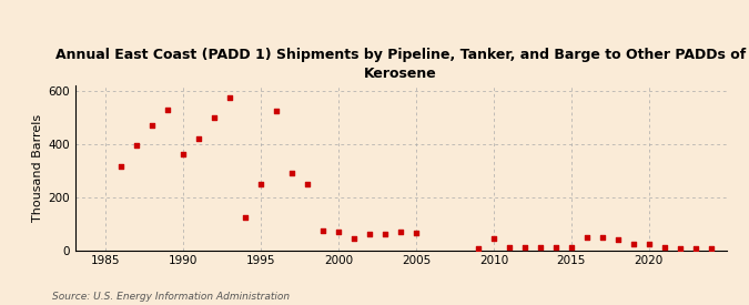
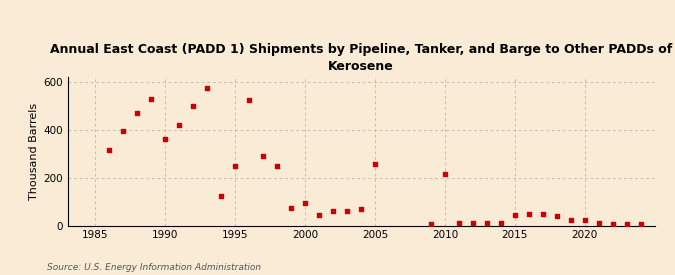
2000: 70 -> 95
2005: 65 -> 255
2010: 45 -> 215
2015: 10 -> 45
